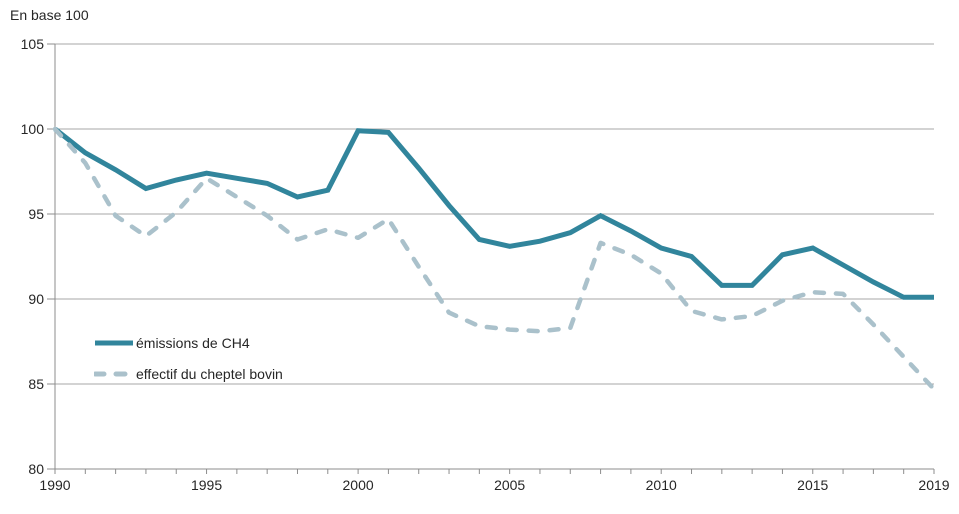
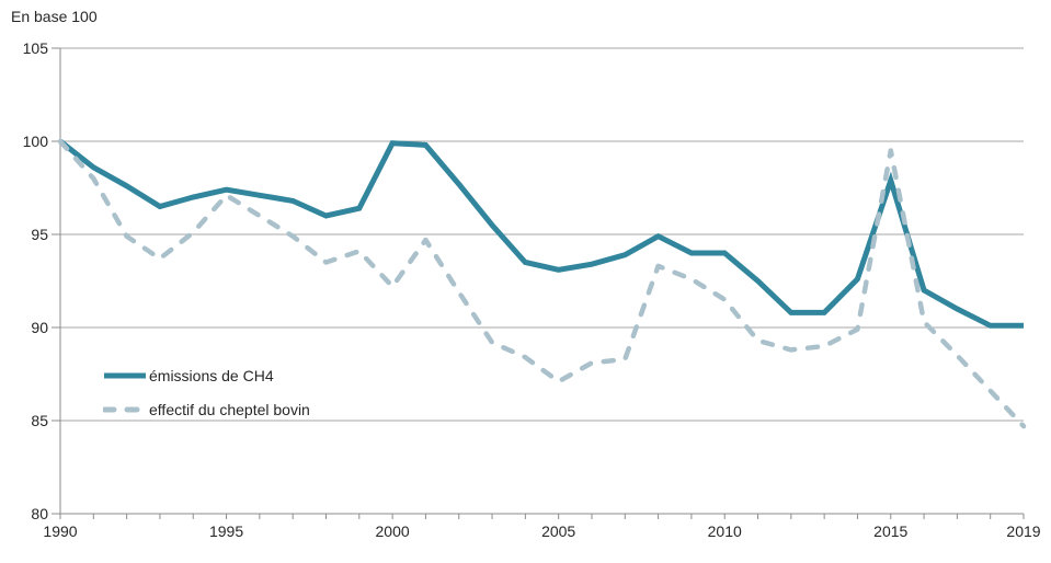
effectif du cheptel bovin/2000: 93.6 -> 92.2
effectif du cheptel bovin/2005: 88.2 -> 87.1
émissions de CH4/2010: 93.0 -> 94.0
émissions de CH4/2015: 93.0 -> 97.9
effectif du cheptel bovin/2015: 90.4 -> 99.5
